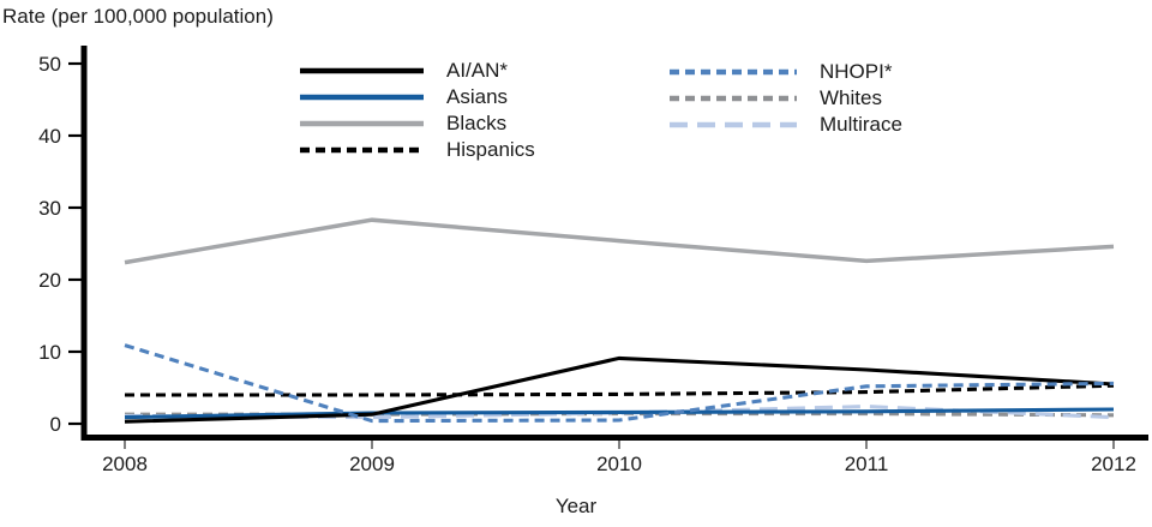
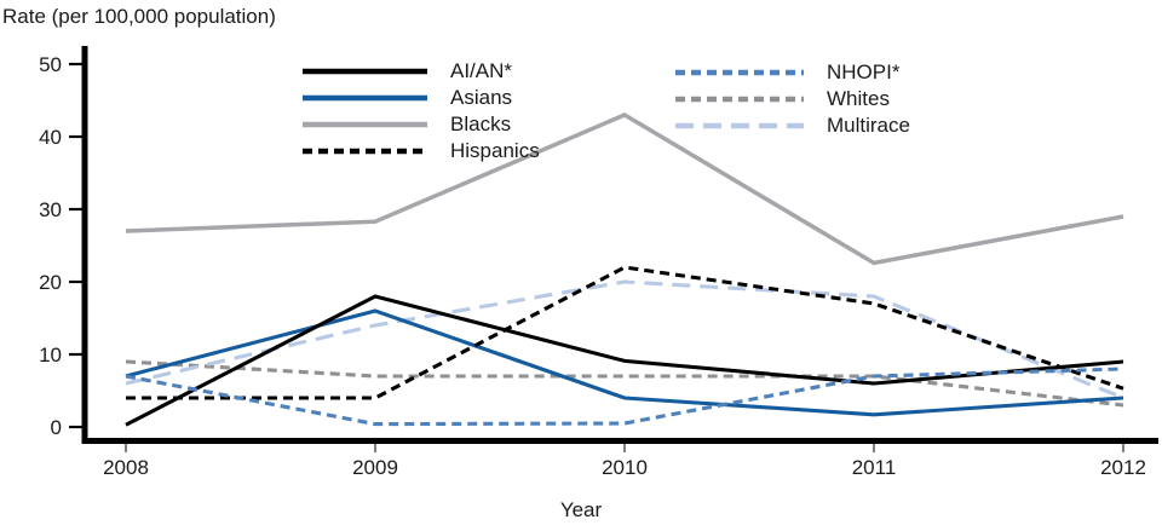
Asians/2008: 1 -> 7
Blacks/2008: 22 -> 27
NHOPI*/2008: 11 -> 7
Whites/2008: 1 -> 9
Multirace/2008: 1 -> 6
AI/AN*/2009: 1 -> 18
Asians/2009: 2 -> 16
Whites/2009: 1 -> 7
Multirace/2009: 1 -> 14
Asians/2010: 2 -> 4
Blacks/2010: 25 -> 43
Hispanics/2010: 4 -> 22
Whites/2010: 1 -> 7
Multirace/2010: 2 -> 20
AI/AN*/2011: 8 -> 6
Hispanics/2011: 4 -> 17
NHOPI*/2011: 5 -> 7
Whites/2011: 1 -> 7
Multirace/2011: 2 -> 18
AI/AN*/2012: 6 -> 9
Asians/2012: 2 -> 4
Blacks/2012: 25 -> 29
NHOPI*/2012: 6 -> 8
Whites/2012: 1 -> 3
Multirace/2012: 1 -> 4
